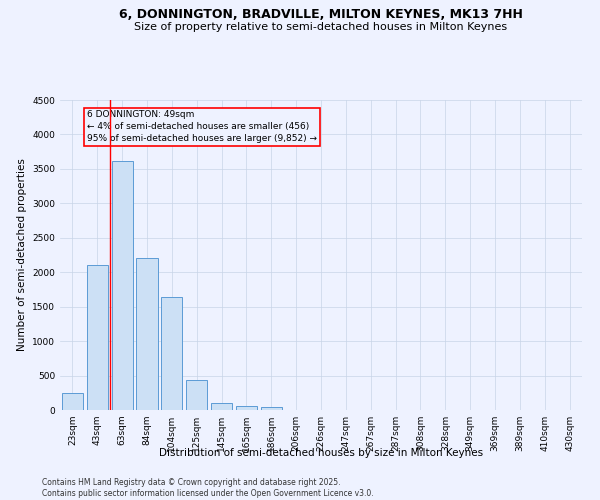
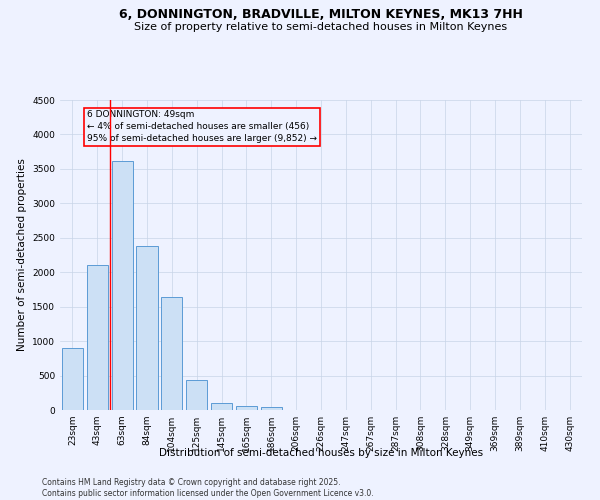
23sqm: 240 -> 900
84sqm: 2200 -> 2380
